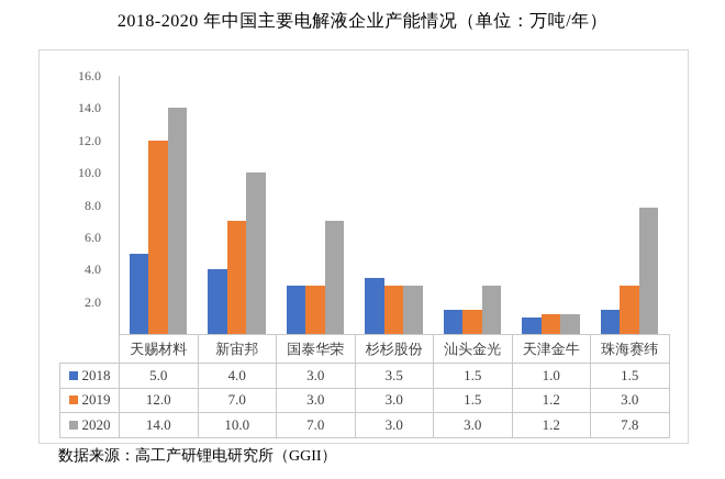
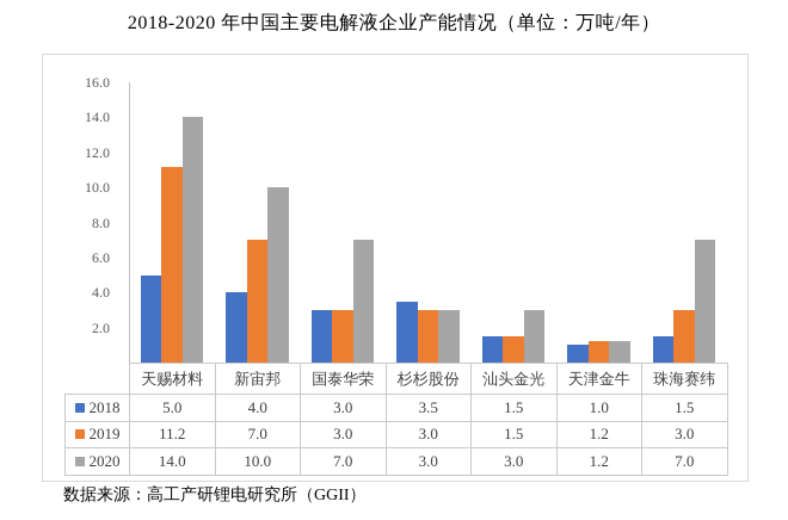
2019/天赐材料: 12.0 -> 11.2
2020/珠海赛纬: 7.8 -> 7.0
